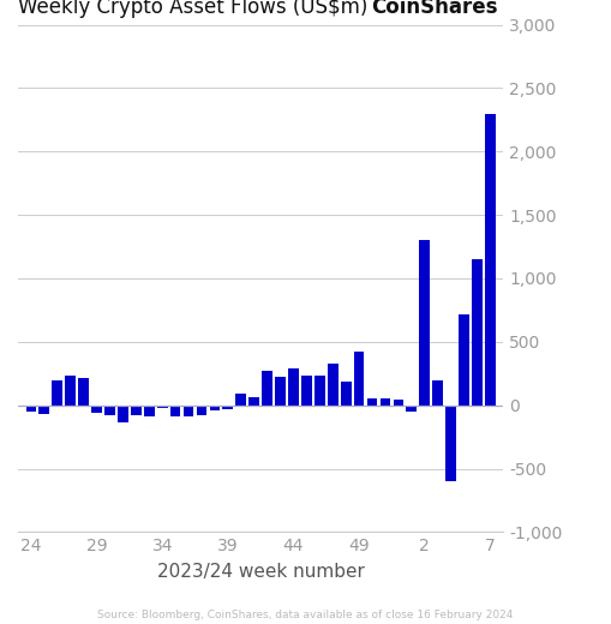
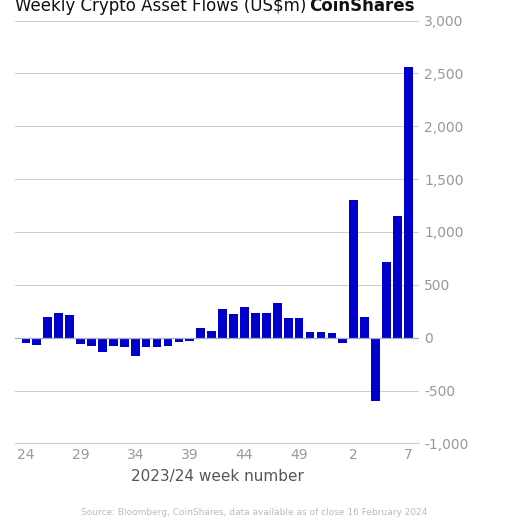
34: -20 -> -180
49: 420 -> 190
7: 2,300 -> 2,560
